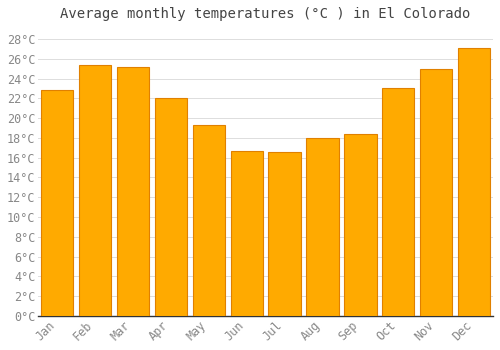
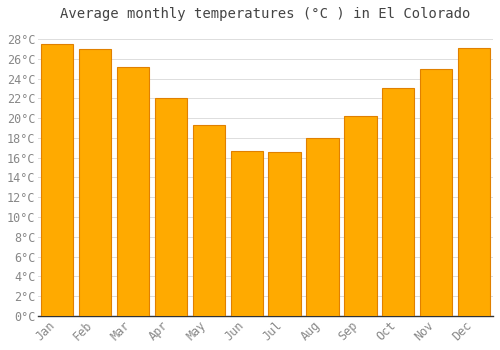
Jan: 22.8°C -> 27.5°C
Feb: 25.4°C -> 27.0°C
Sep: 18.4°C -> 20.2°C
